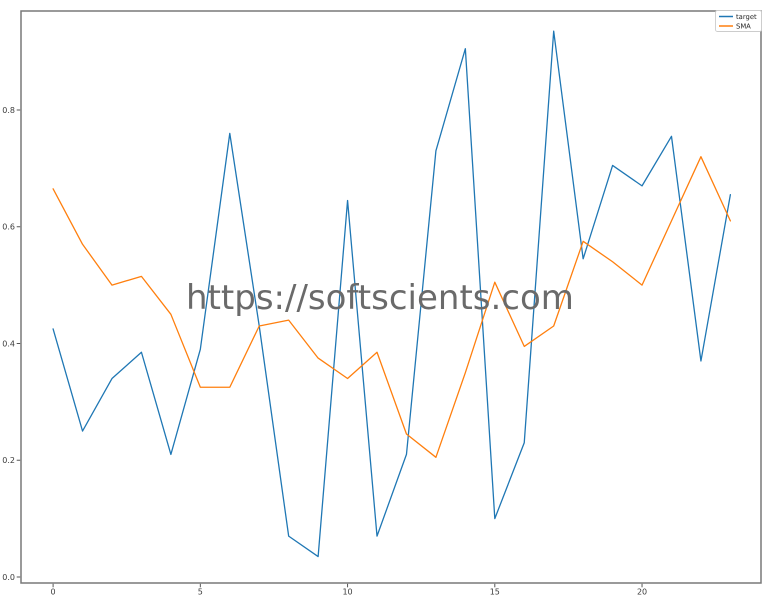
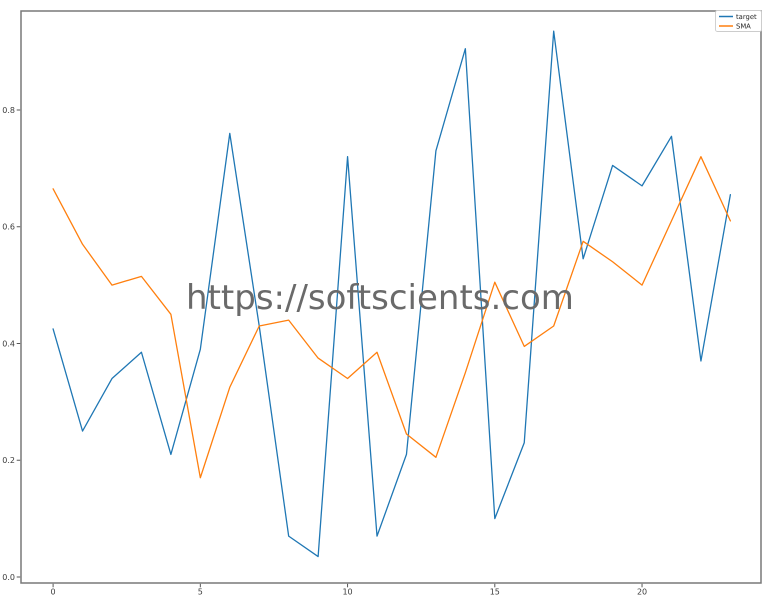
SMA/5: 0.33 -> 0.17
target/10: 0.65 -> 0.72
